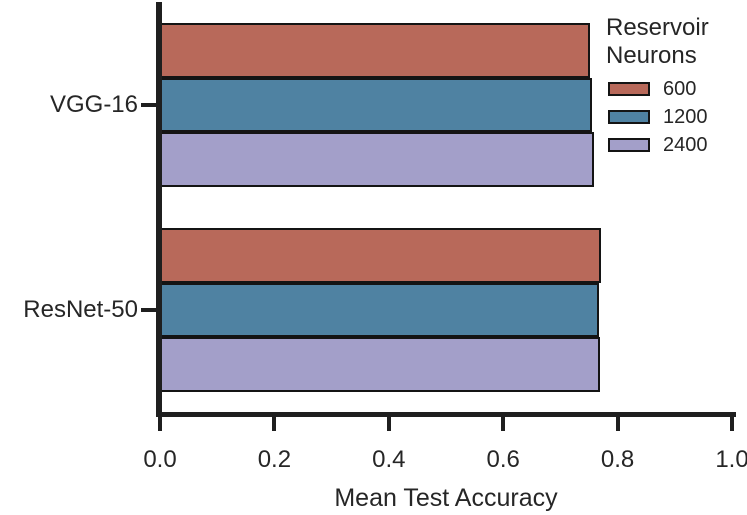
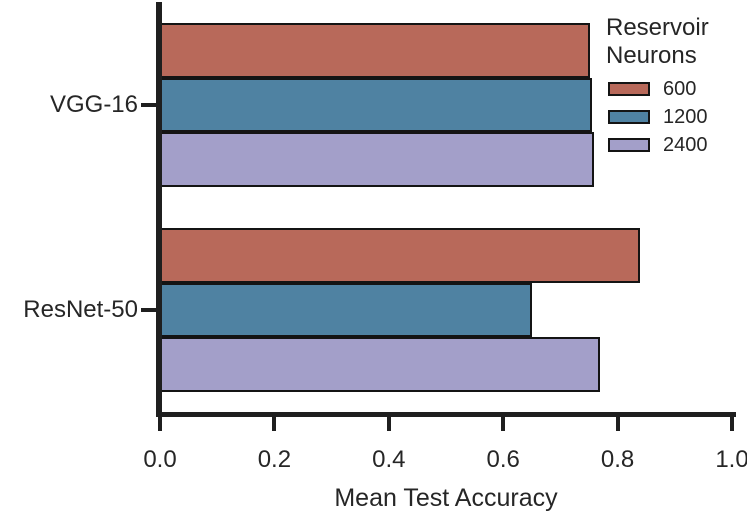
600/ResNet-50: 0.77 -> 0.84
1200/ResNet-50: 0.77 -> 0.65
